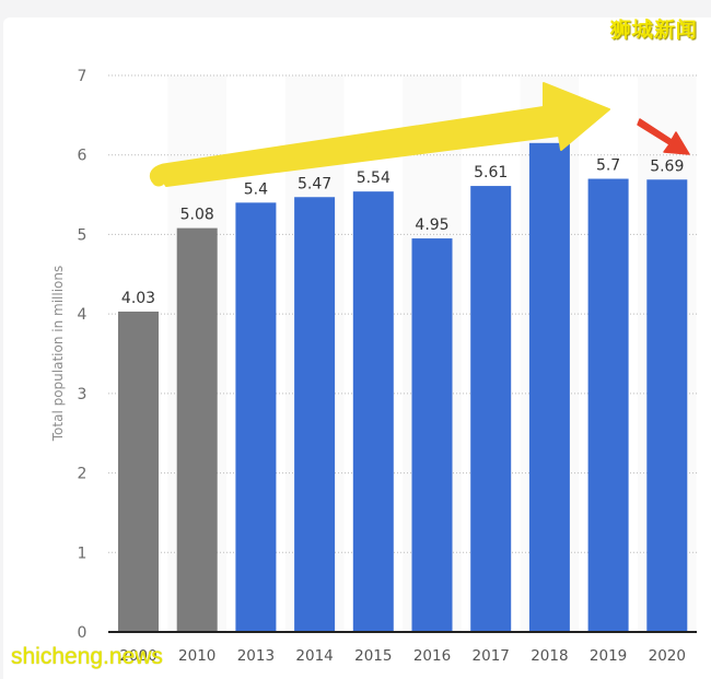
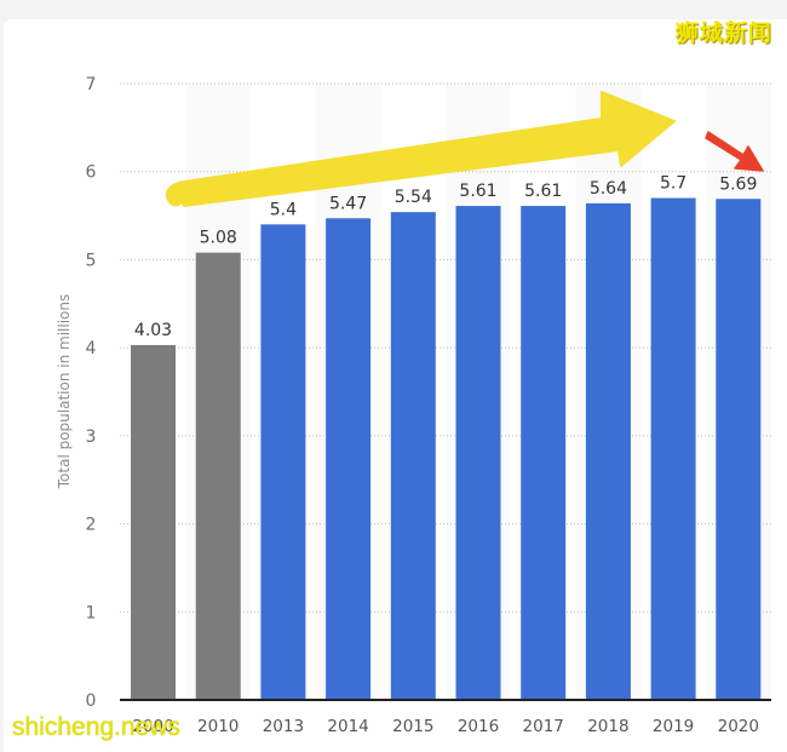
2016: 4.95 -> 5.61
2018: 6.15 -> 5.64
